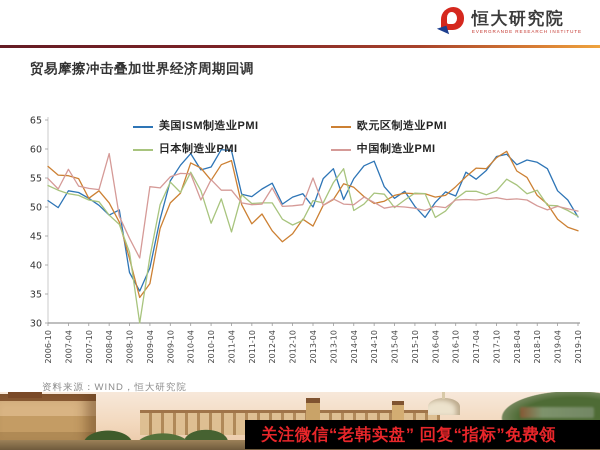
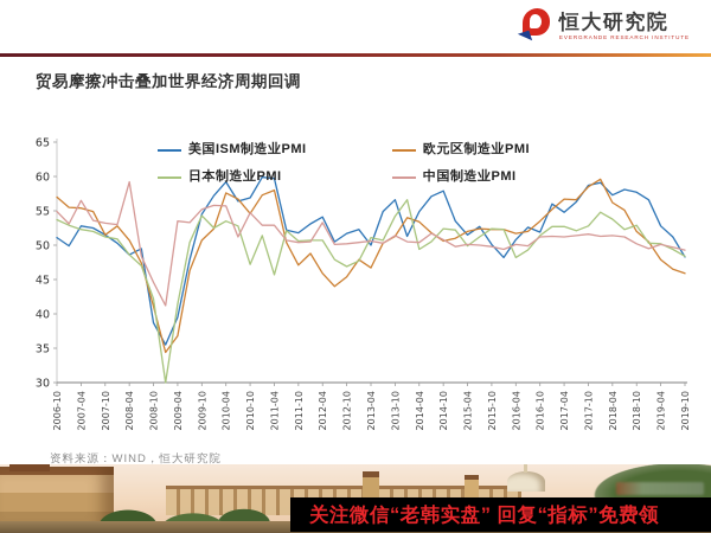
日本制造业PMI/2010-04: 56 -> 54
中国制造业PMI/2013-04: 55 -> 51
